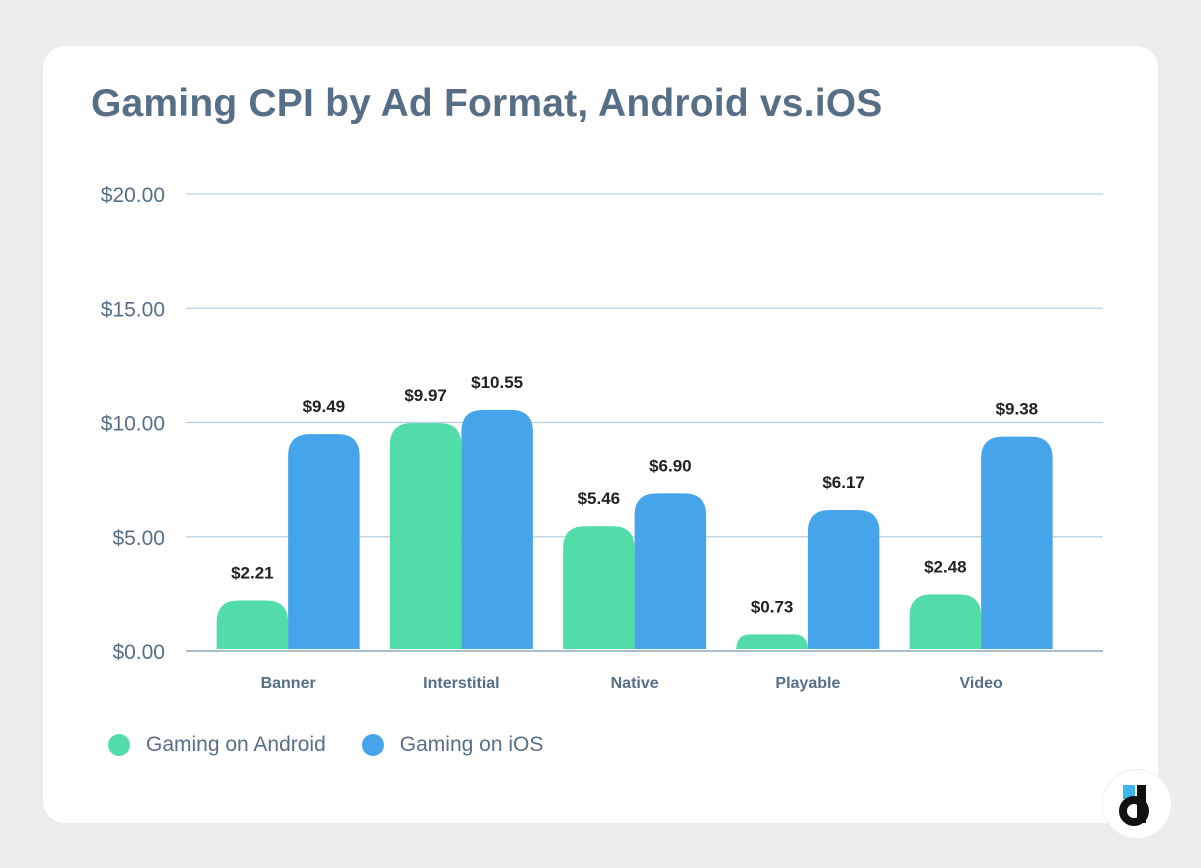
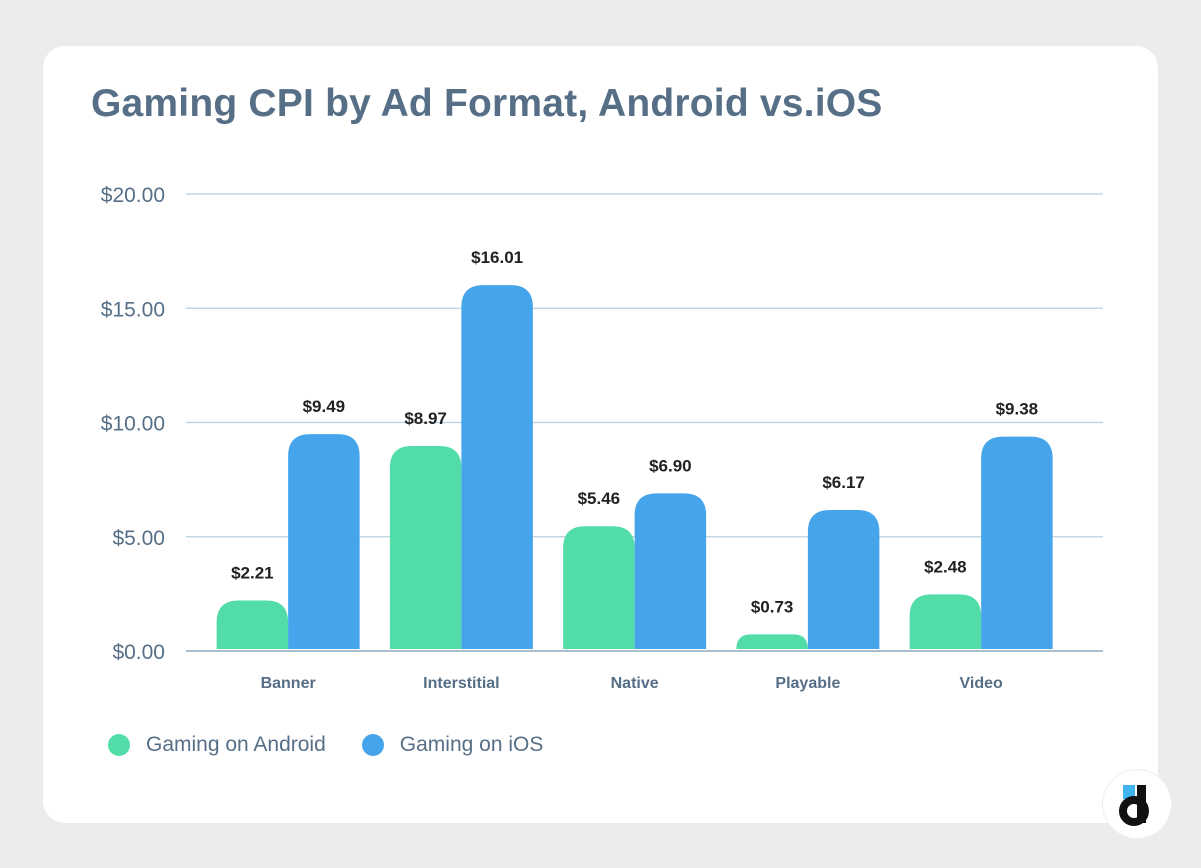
Gaming on Android/Interstitial: $9.97 -> $8.97
Gaming on iOS/Interstitial: $10.55 -> $16.01
